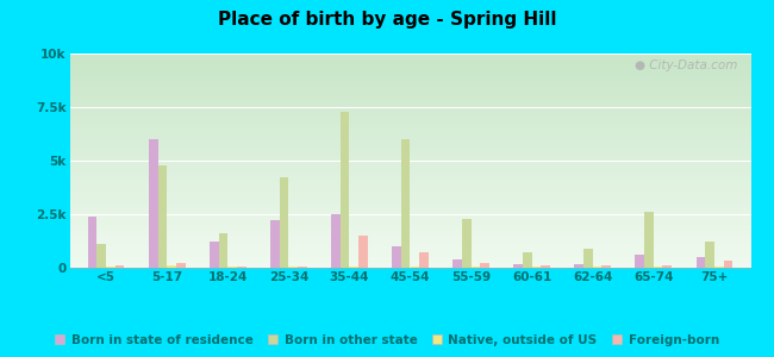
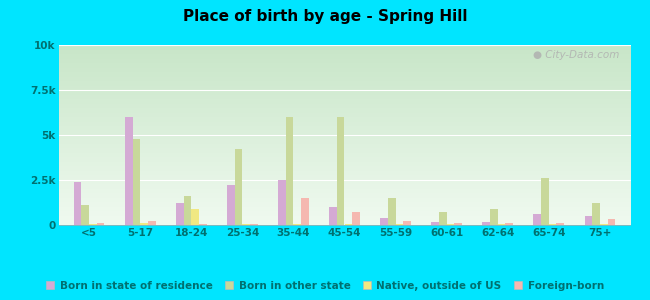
Native, outside of US/18-24: 0.0k -> 0.9k
Born in other state/35-44: 7.3k -> 6.0k
Born in other state/55-59: 2.3k -> 1.5k
